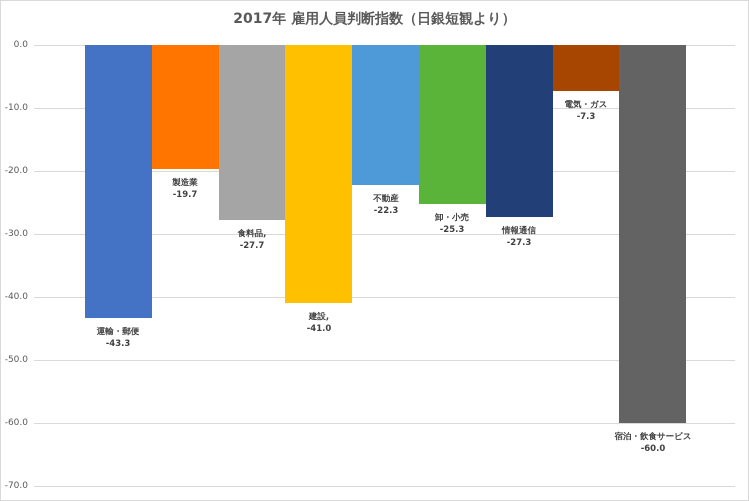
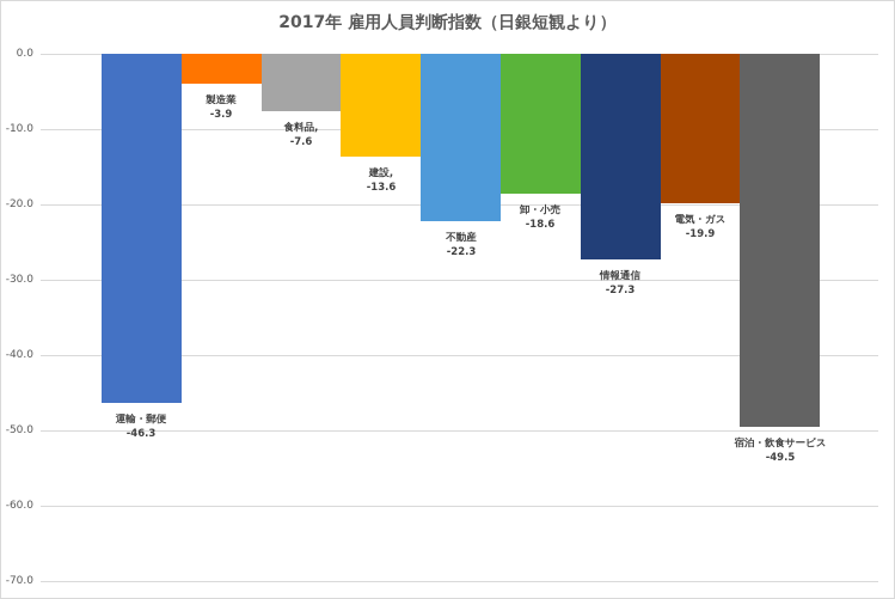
運輸・郵便: -43.3 -> -46.3
製造業: -19.7 -> -3.9
食料品,: -27.7 -> -7.6
建設,: -41.0 -> -13.6
卸・小売: -25.3 -> -18.6
電気・ガス: -7.3 -> -19.9
宿泊・飲食サービス: -60.0 -> -49.5
